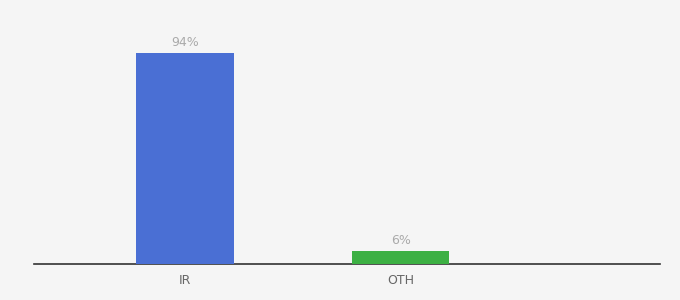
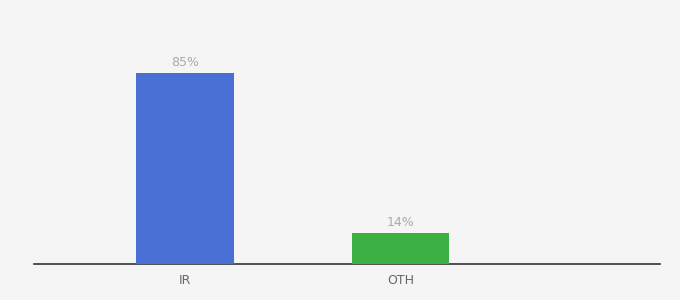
IR: 94% -> 85%
OTH: 6% -> 14%
